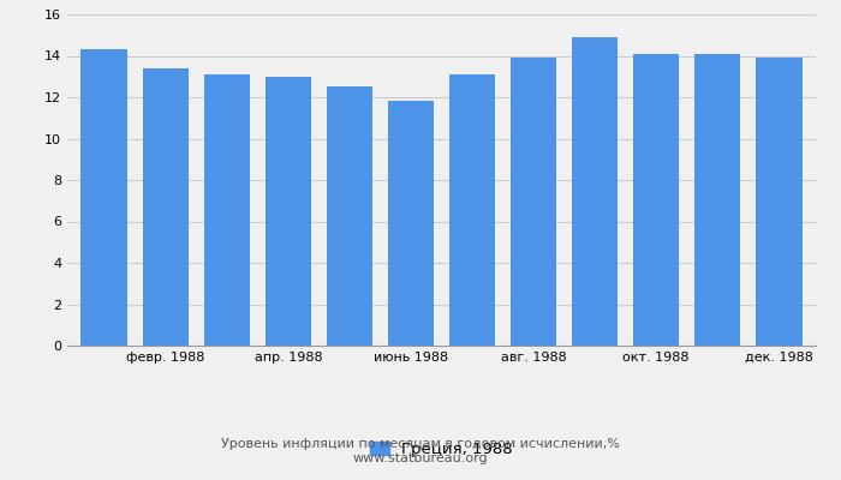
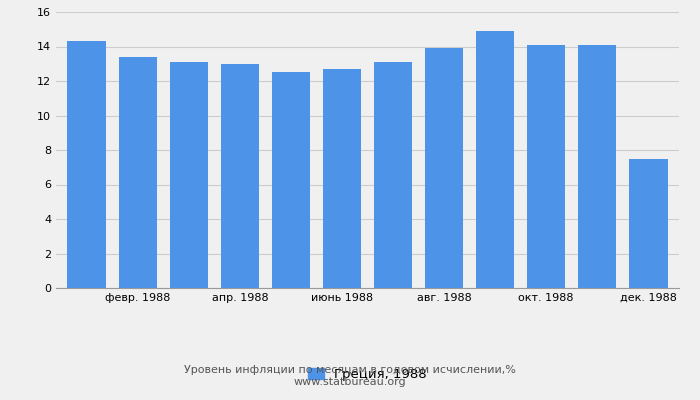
июнь 1988: 11.8 -> 12.7
дек. 1988: 13.9 -> 7.5
